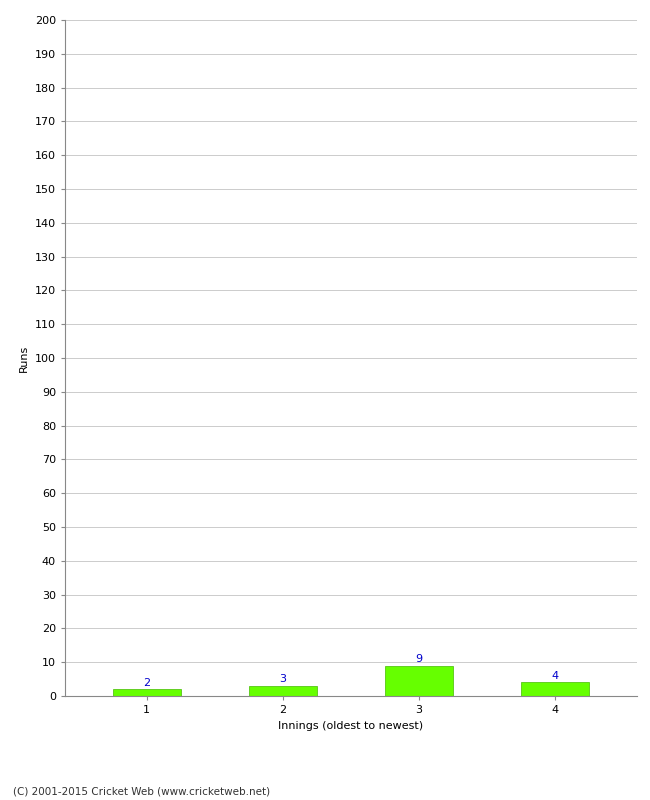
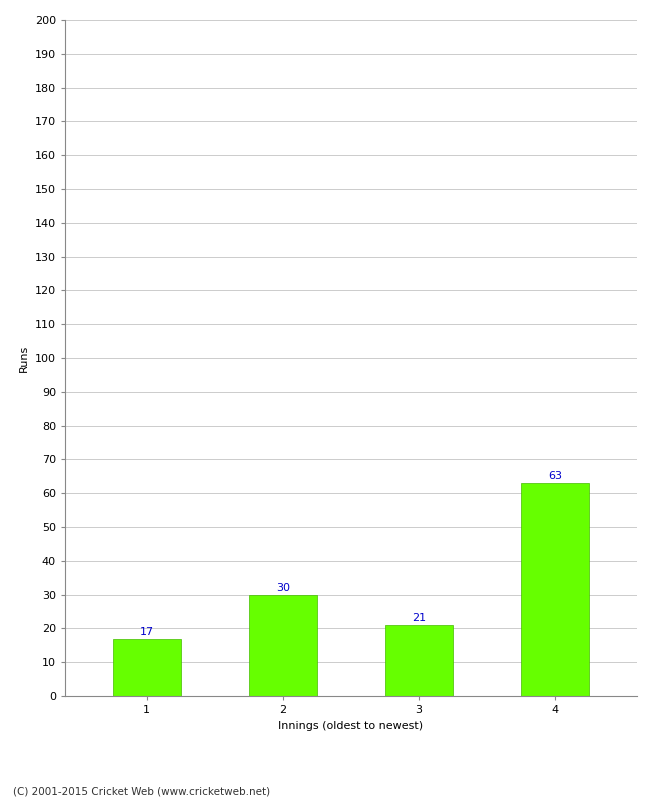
1: 2 -> 17
2: 3 -> 30
3: 9 -> 21
4: 4 -> 63
